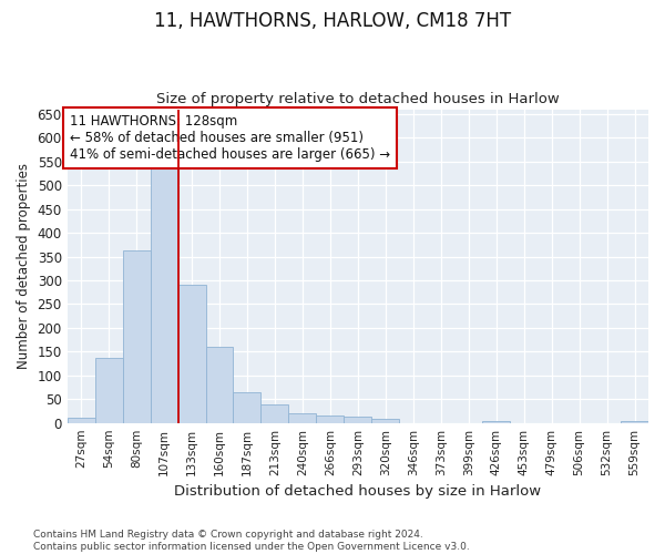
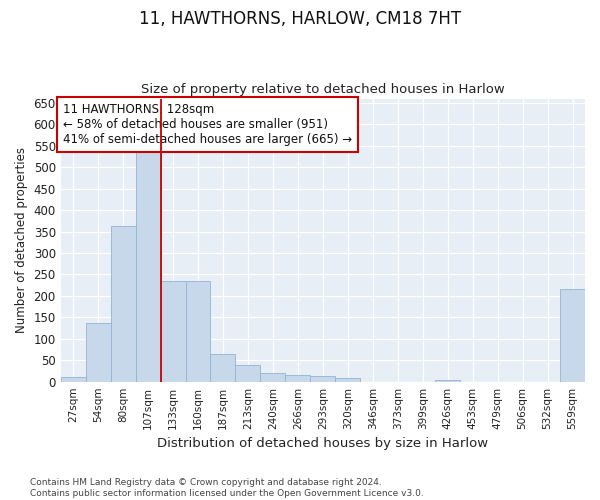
133sqm: 291 -> 235
160sqm: 159 -> 235
559sqm: 4 -> 215
